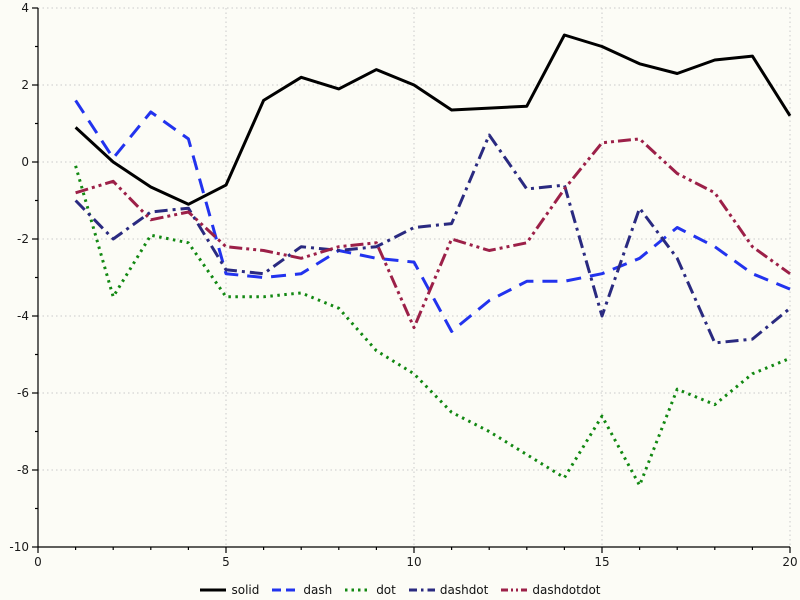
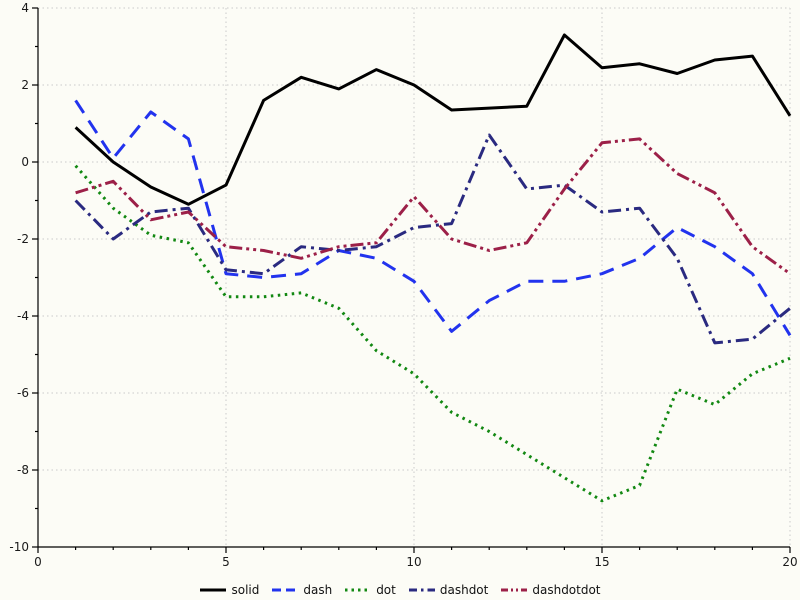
dot/2: -3.5 -> -1.2
dash/10: -2.6 -> -3.1
dashdotdot/10: -4.3 -> -0.9
solid/15: 3.0 -> 2.5
dot/15: -6.6 -> -8.8
dashdot/15: -4.0 -> -1.3
dash/20: -3.3 -> -4.5
